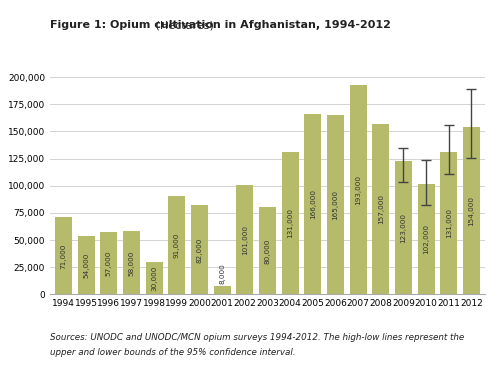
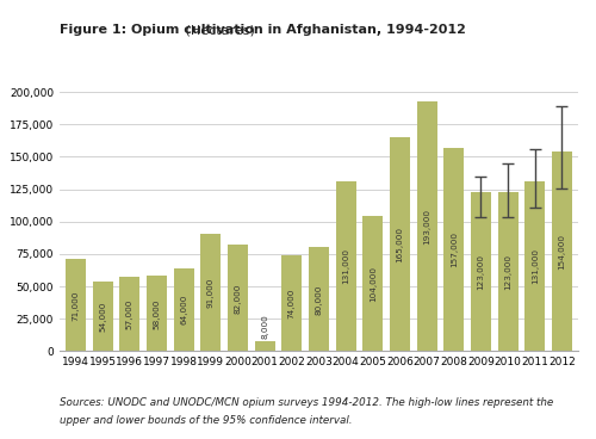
1998: 30,000 -> 64,000
2002: 101,000 -> 74,000
2005: 166,000 -> 104,000
2010: 102,000 -> 123,000
